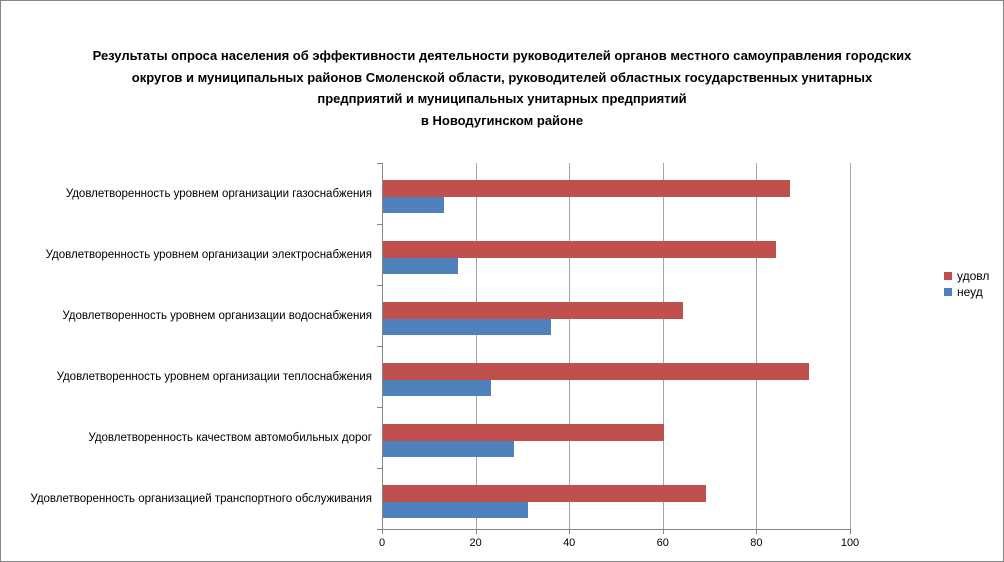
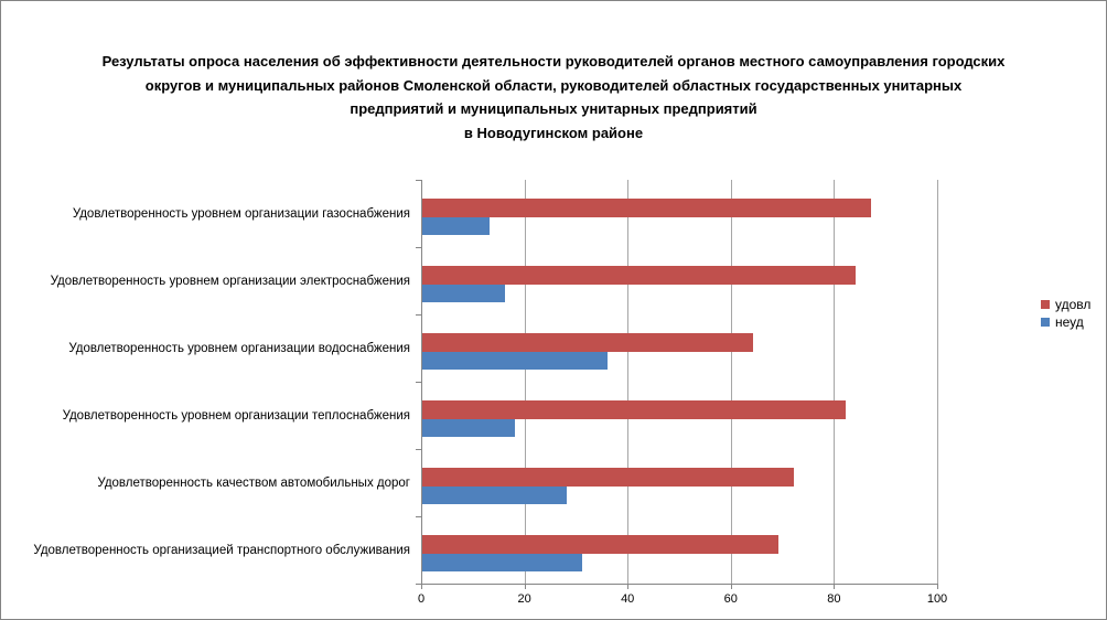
удовл/Удовлетворенность уровнем организации теплоснабжения: 91 -> 82
неуд/Удовлетворенность уровнем организации теплоснабжения: 23 -> 18
удовл/Удовлетворенность качеством автомобильных дорог: 60 -> 72
